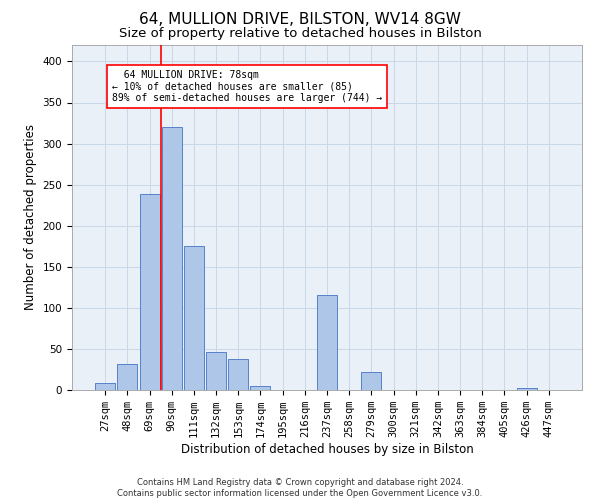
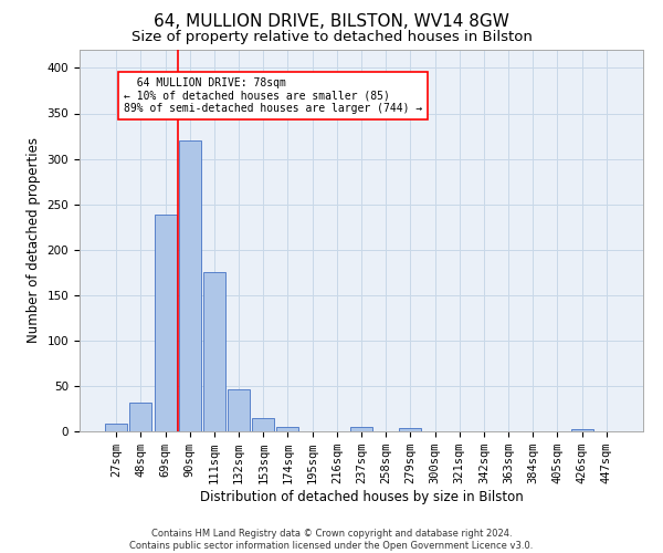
153sqm: 38 -> 15
237sqm: 116 -> 5
279sqm: 22 -> 4
